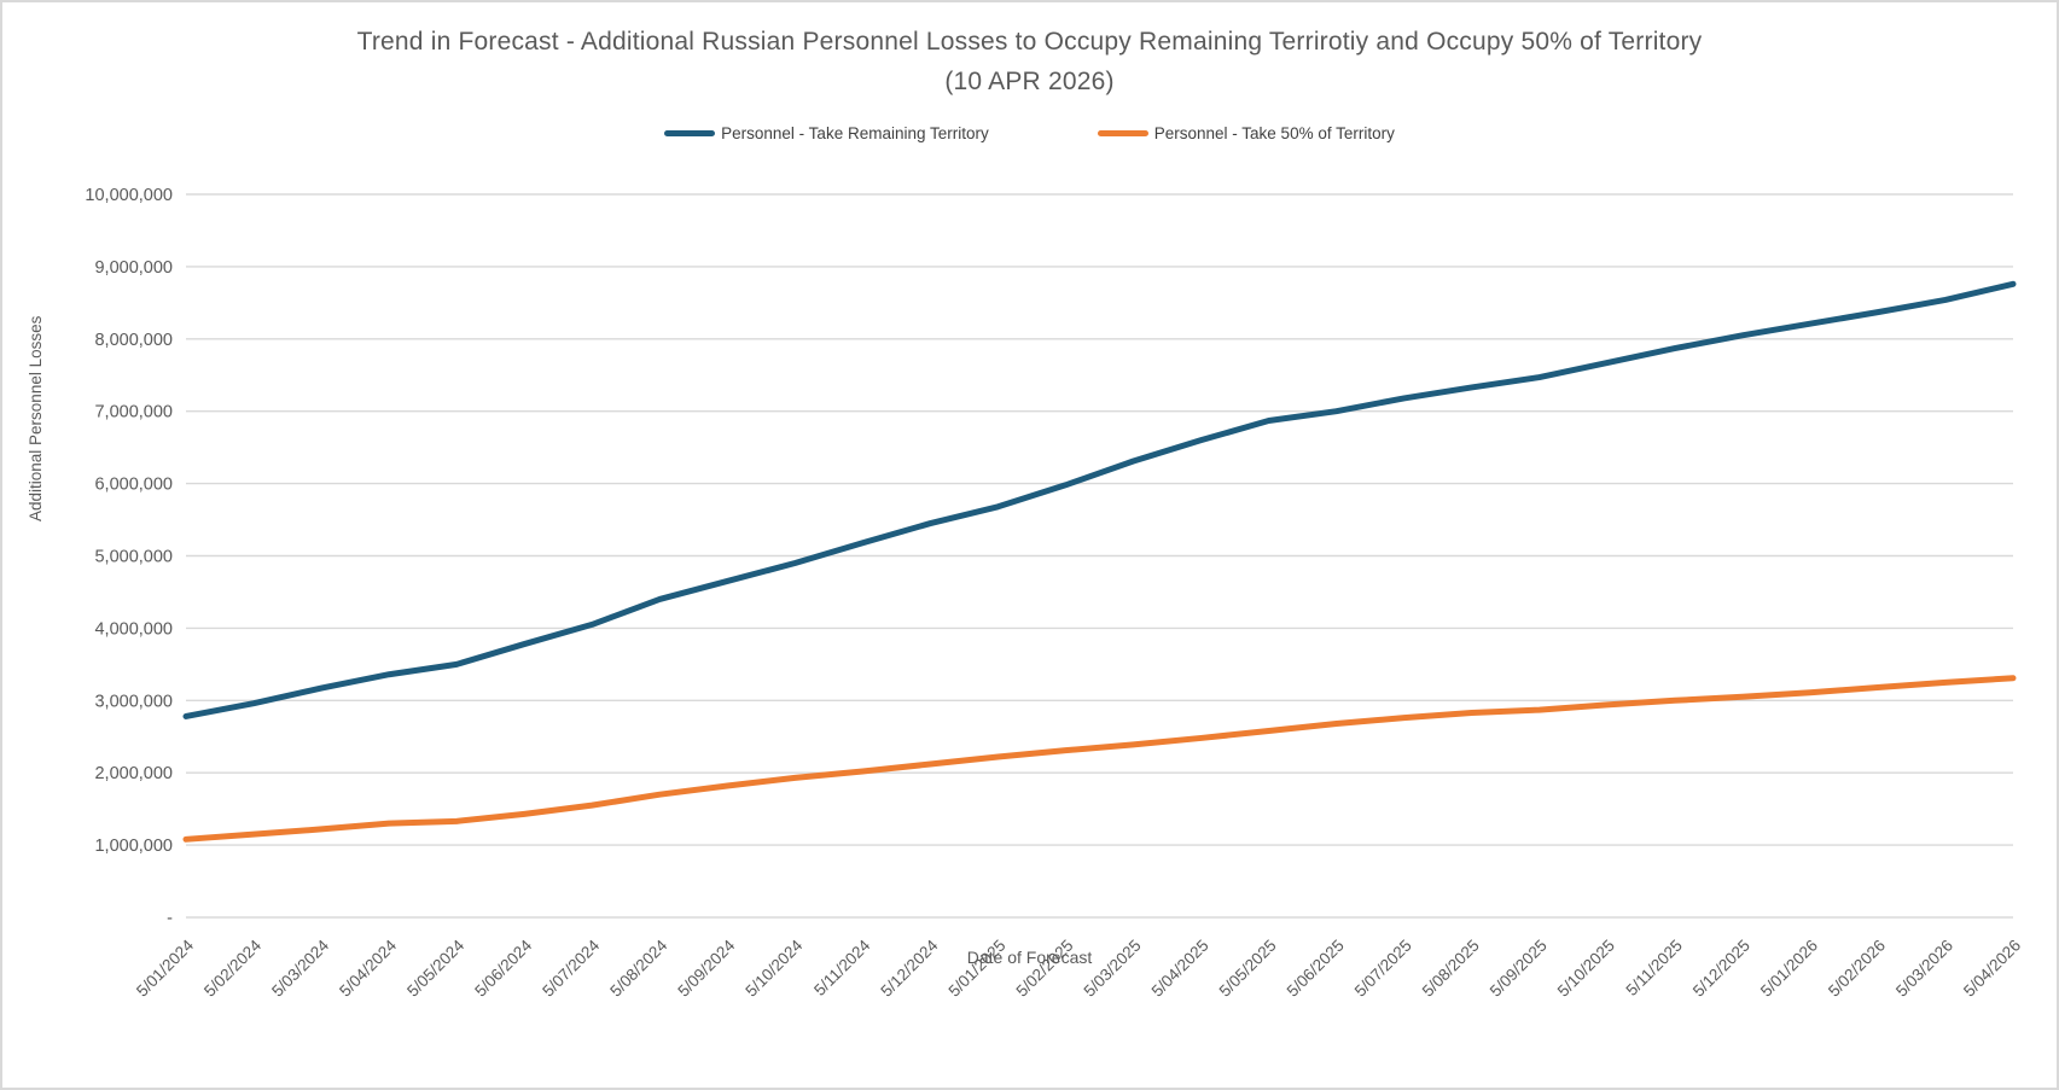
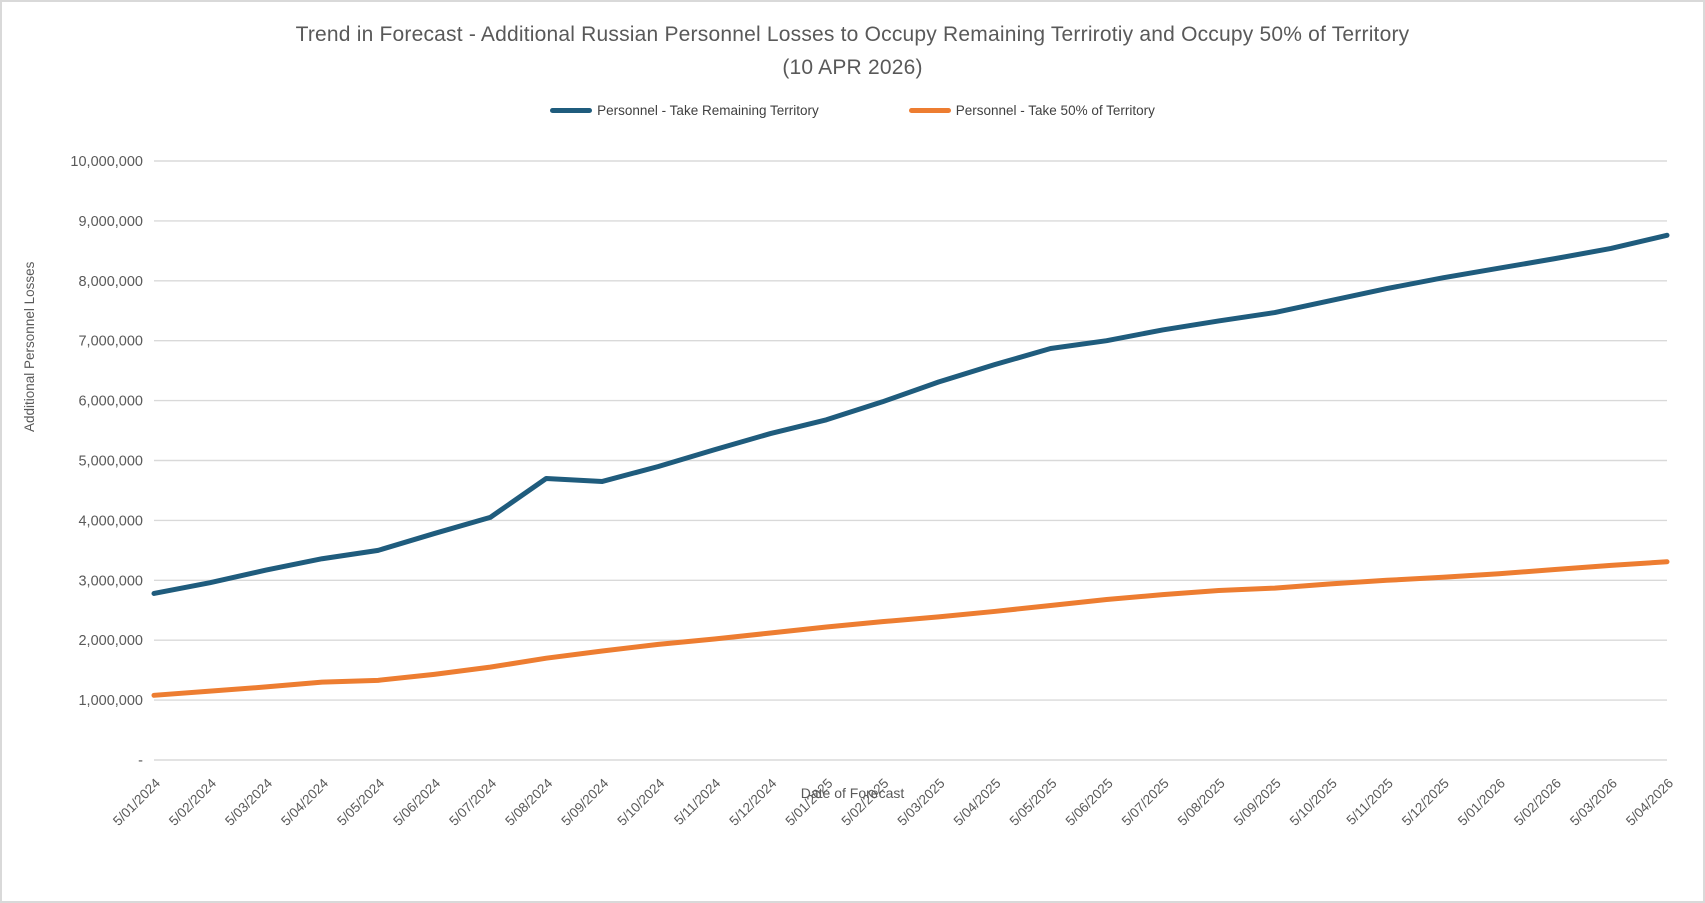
Personnel - Take Remaining Territory/5/08/2024: 4400000 -> 4700000
